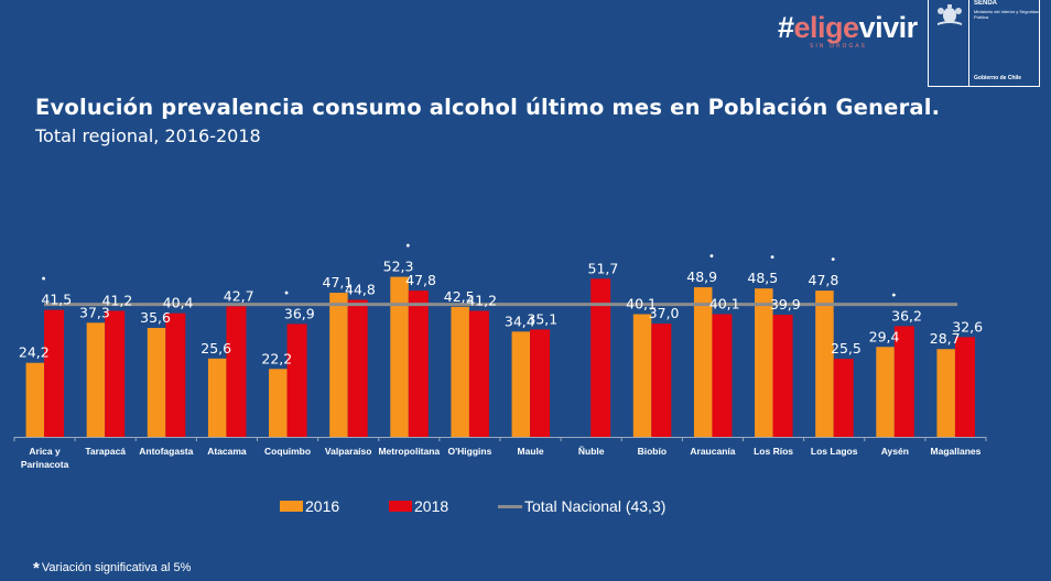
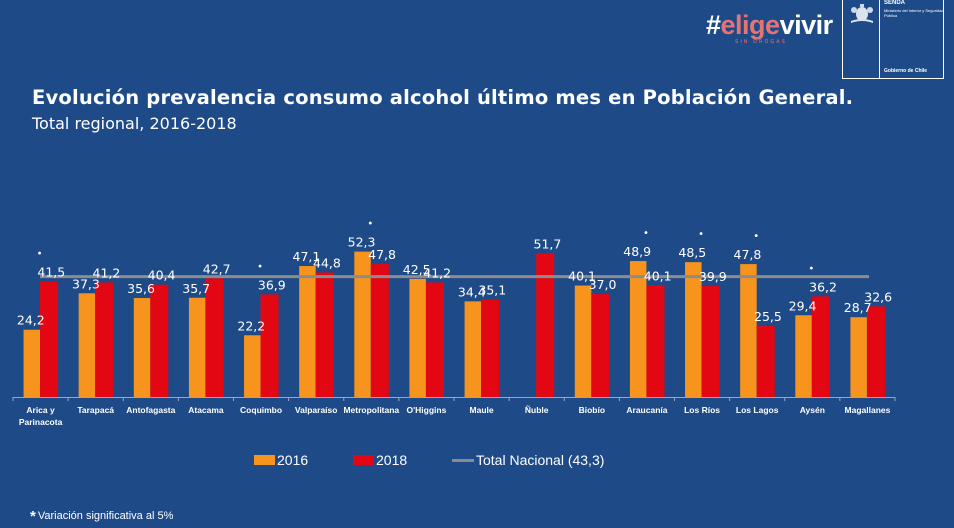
2016/Atacama: 25,6 -> 35,7
